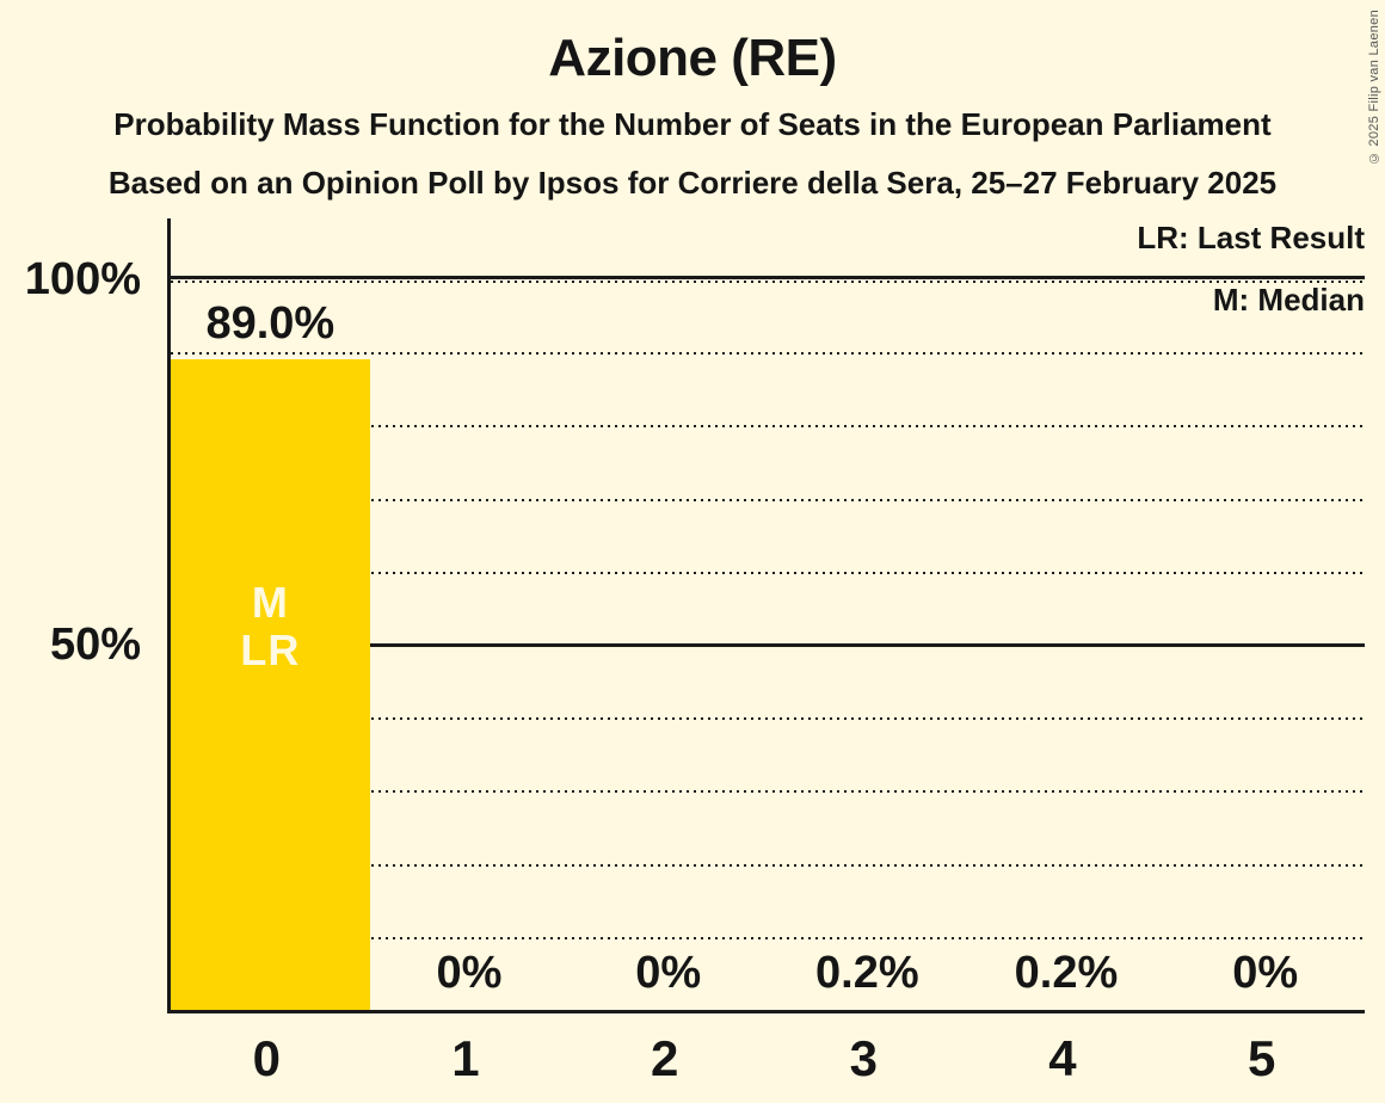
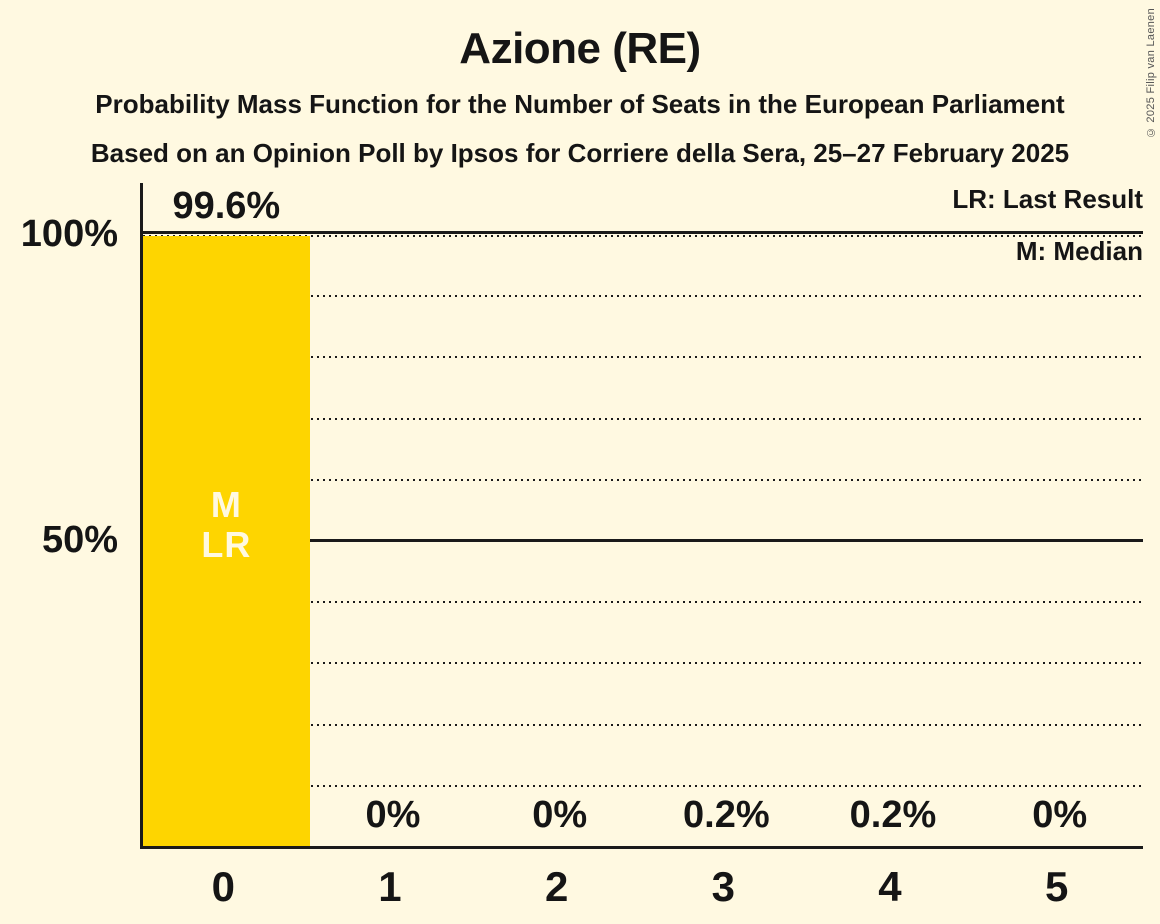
0: 89.0% -> 99.6%
